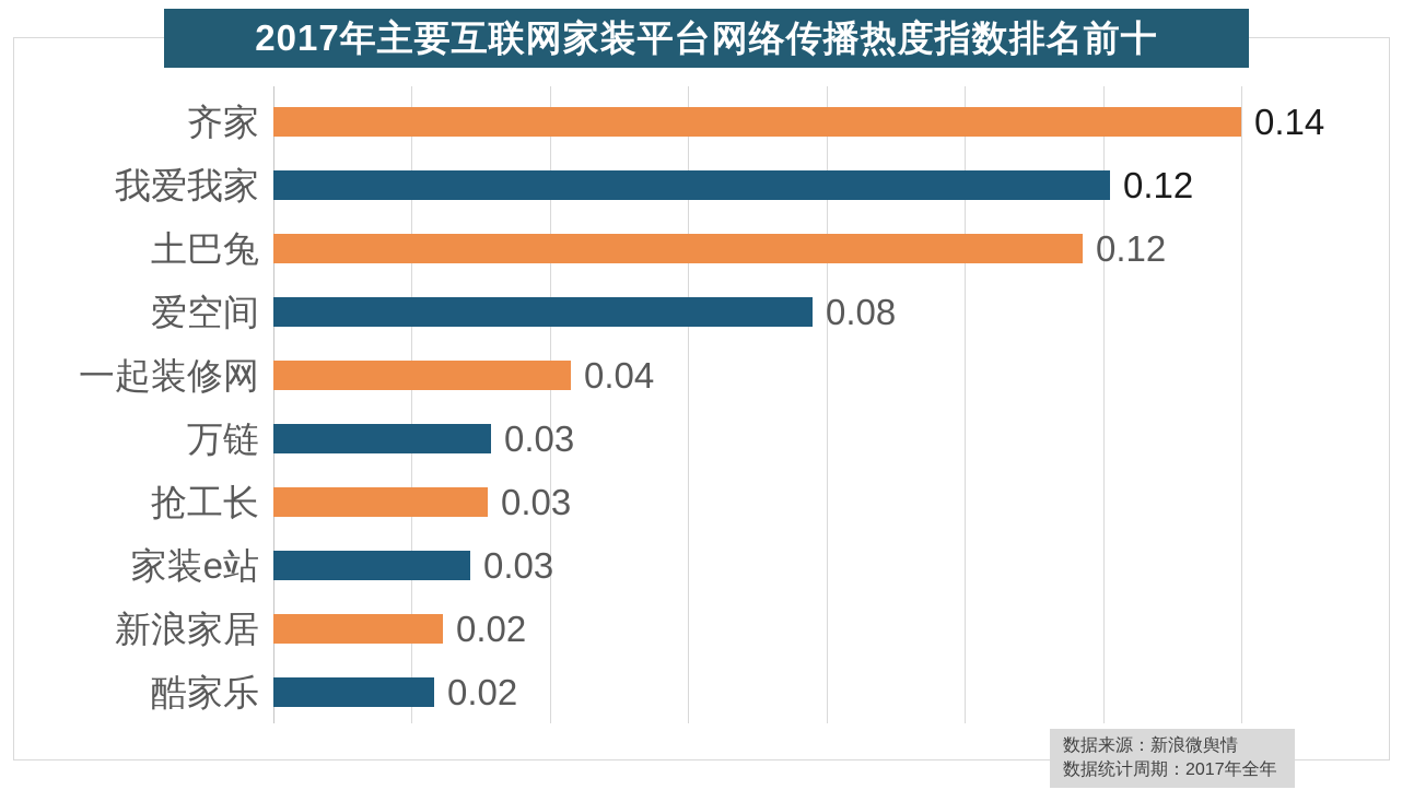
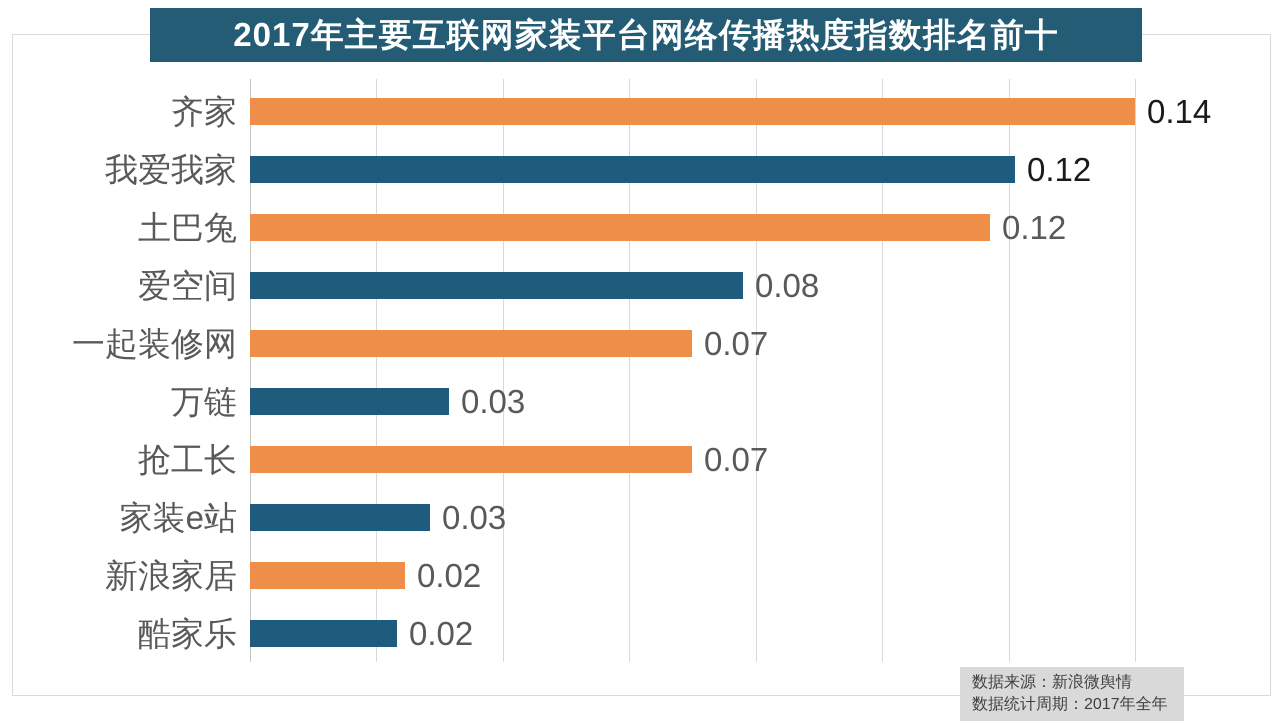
一起装修网: 0.04 -> 0.07
抢工长: 0.03 -> 0.07
